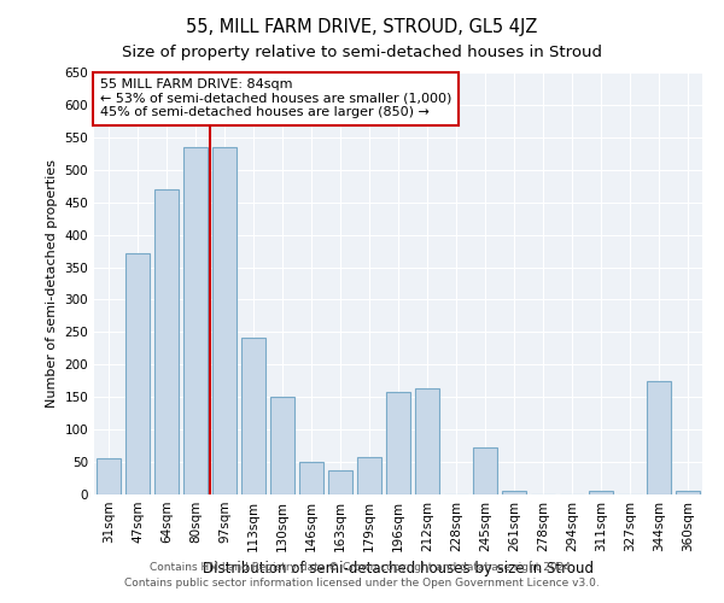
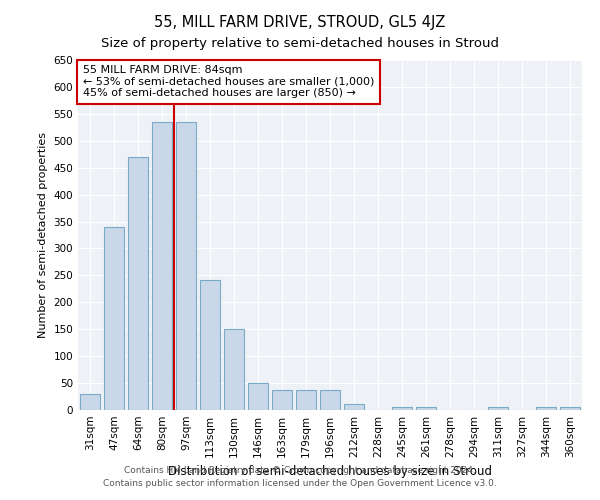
31sqm: 56 -> 30
47sqm: 372 -> 340
179sqm: 58 -> 38
196sqm: 158 -> 38
212sqm: 164 -> 12
245sqm: 72 -> 5
344sqm: 174 -> 5
